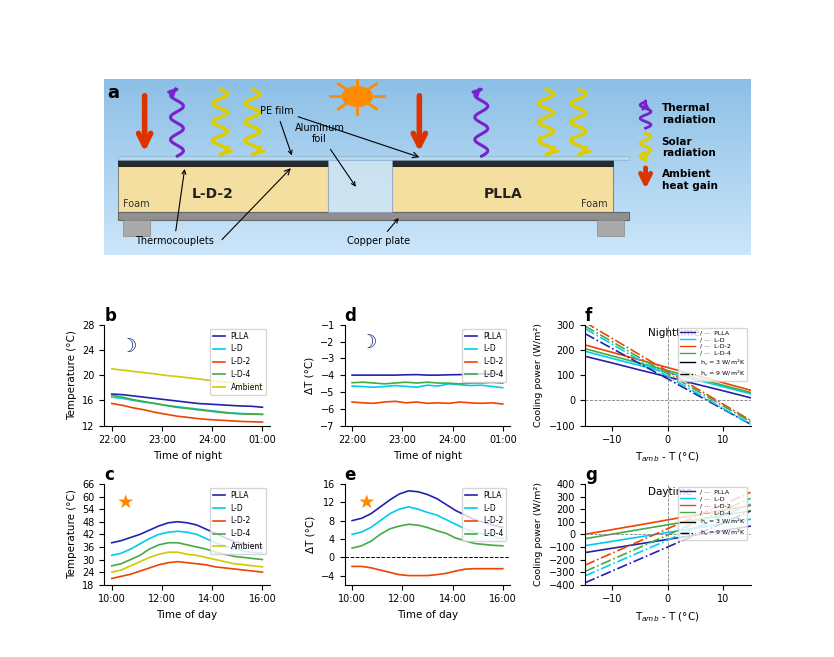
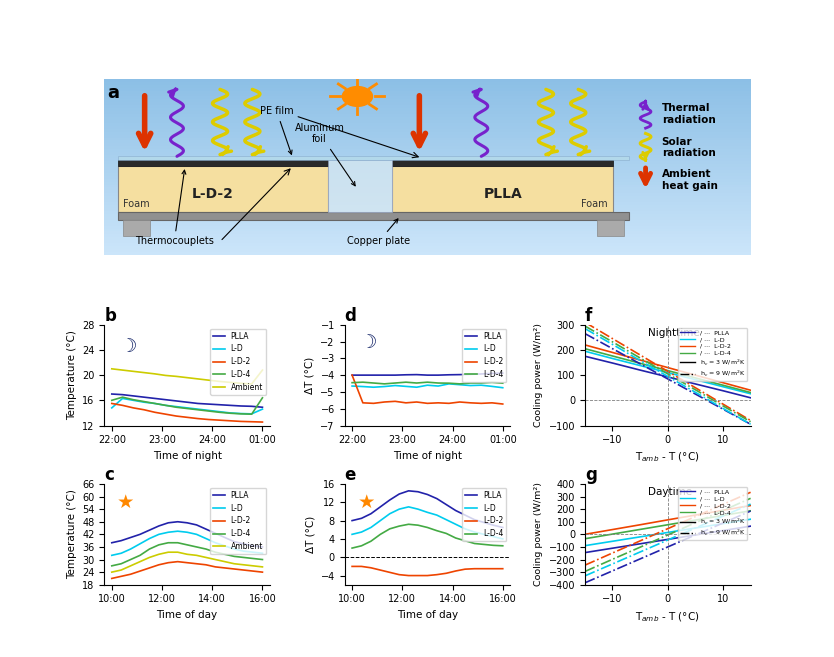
b/L-D/22:00: 16.5 -> 14.8
b/L-D-4/22:00: 16.8 -> 16.0
b/L-D/01:00: 13.8 -> 14.6
b/L-D-4/01:00: 13.8 -> 16.4
b/Ambient/01:00: 18.5 -> 20.8
d/L-D-2/22:00: -5.6 -> -4.0
